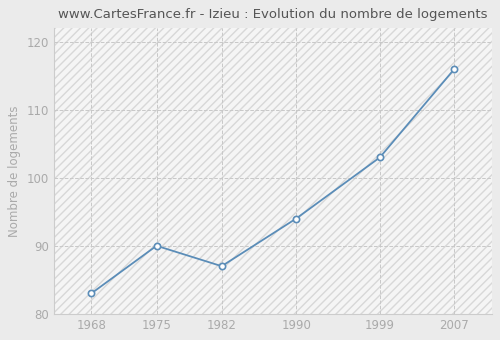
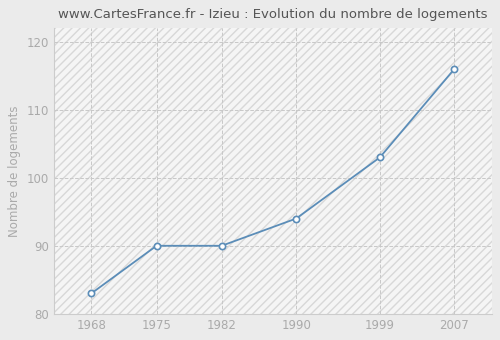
1982: 87 -> 90
